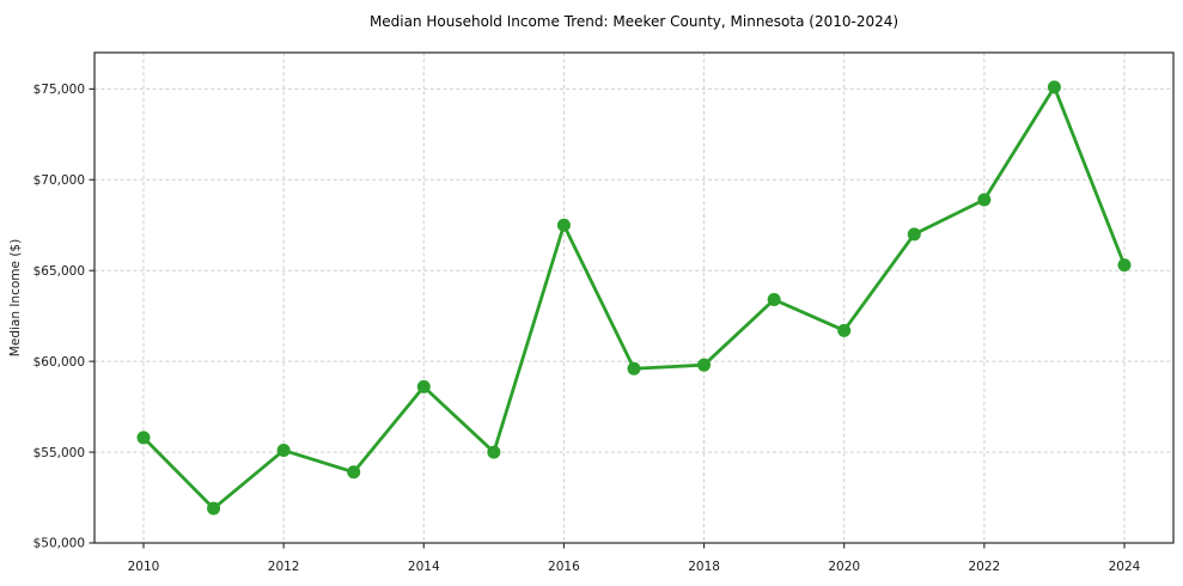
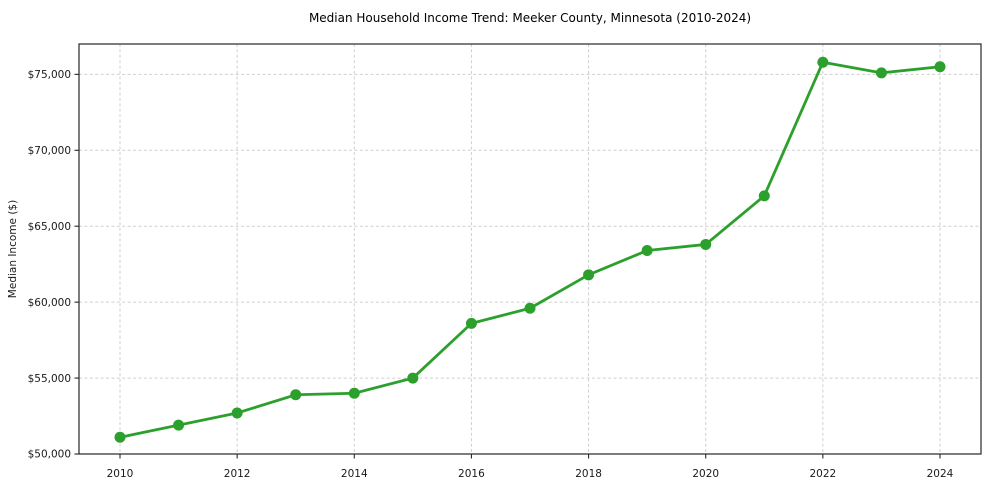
2010: $55800 -> $51100
2012: $55100 -> $52700
2014: $58600 -> $54000
2016: $67500 -> $58600
2018: $59800 -> $61800
2020: $61700 -> $63800
2022: $68900 -> $75800
2024: $65300 -> $75500
